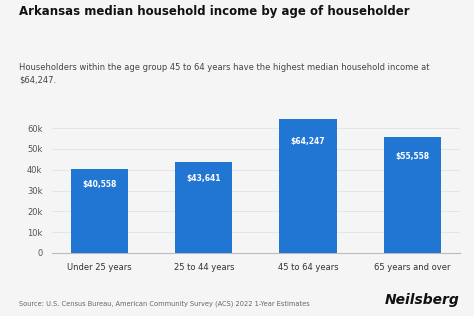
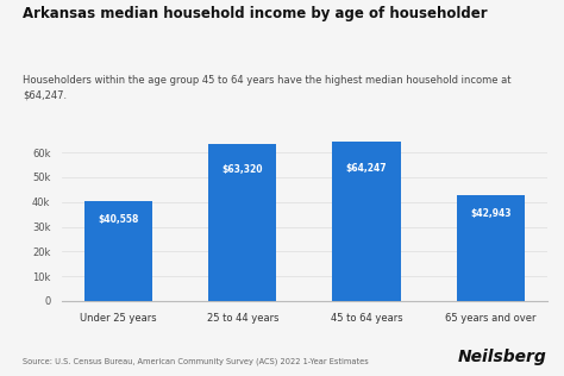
25 to 44 years: $43,641 -> $63,320
65 years and over: $55,558 -> $42,943
